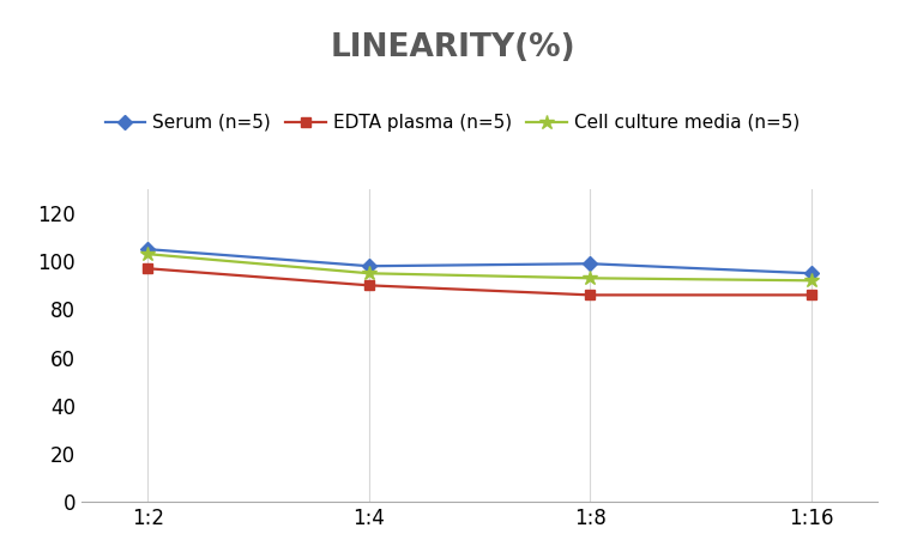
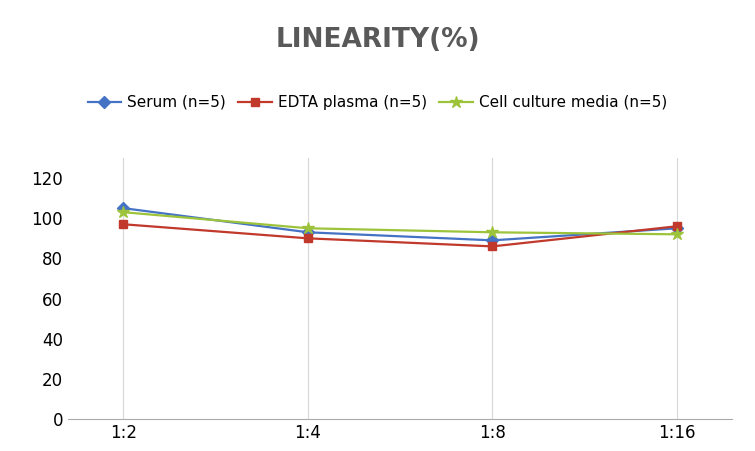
Serum (n=5)/1:4: 98 -> 93
Serum (n=5)/1:8: 99 -> 89
EDTA plasma (n=5)/1:16: 86 -> 96
